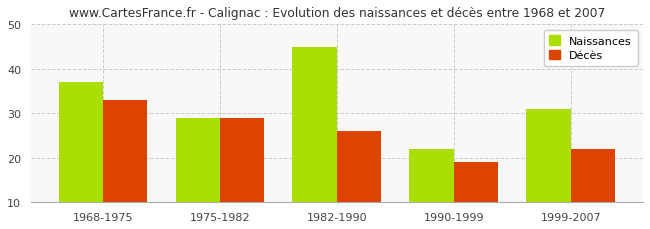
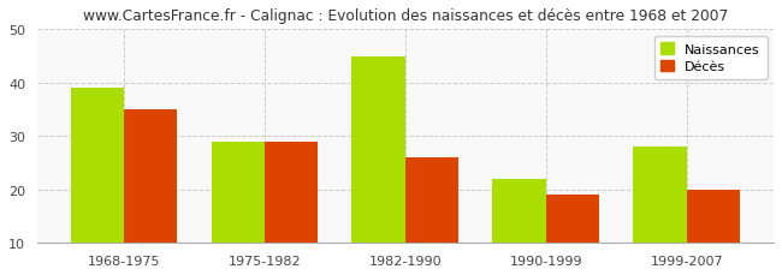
Naissances/1968-1975: 37 -> 39
Décès/1968-1975: 33 -> 35
Naissances/1999-2007: 31 -> 28
Décès/1999-2007: 22 -> 20
